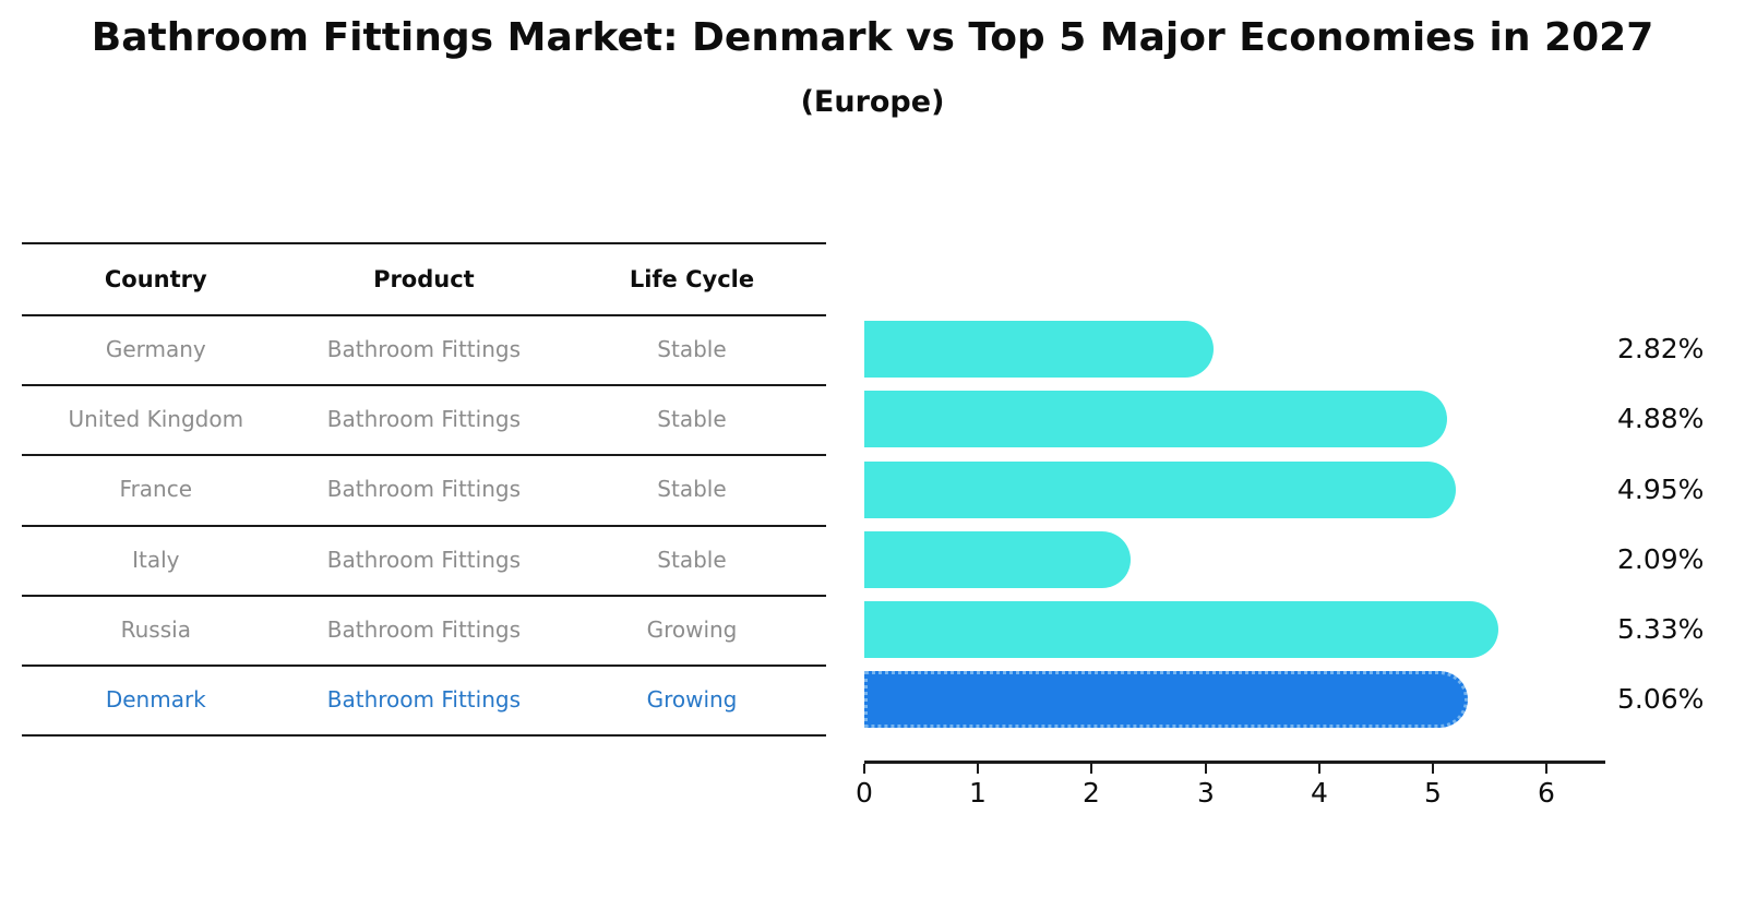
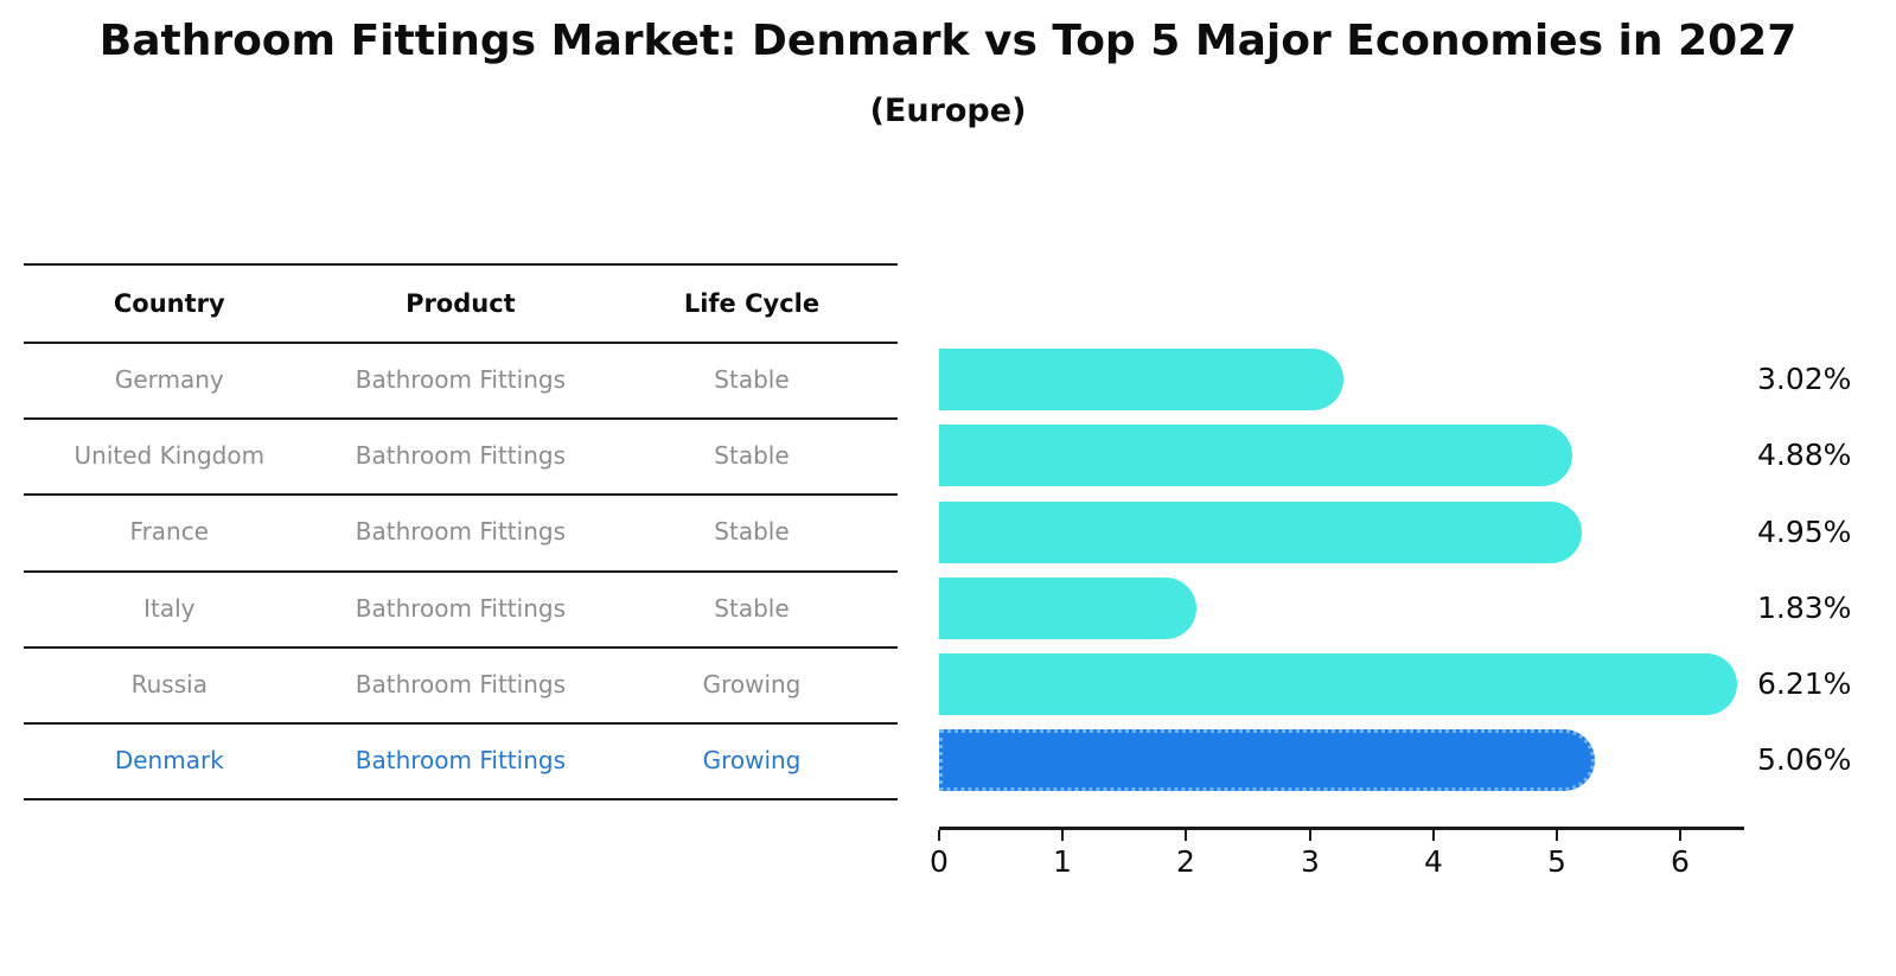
Germany: 2.82% -> 3.02%
Italy: 2.09% -> 1.83%
Russia: 5.33% -> 6.21%
